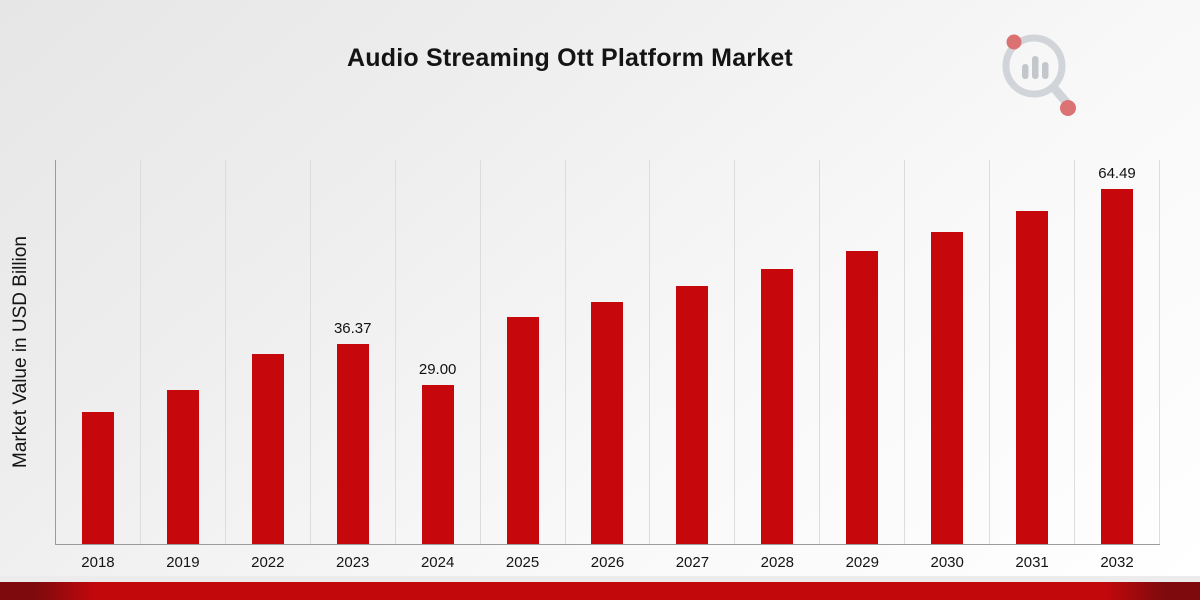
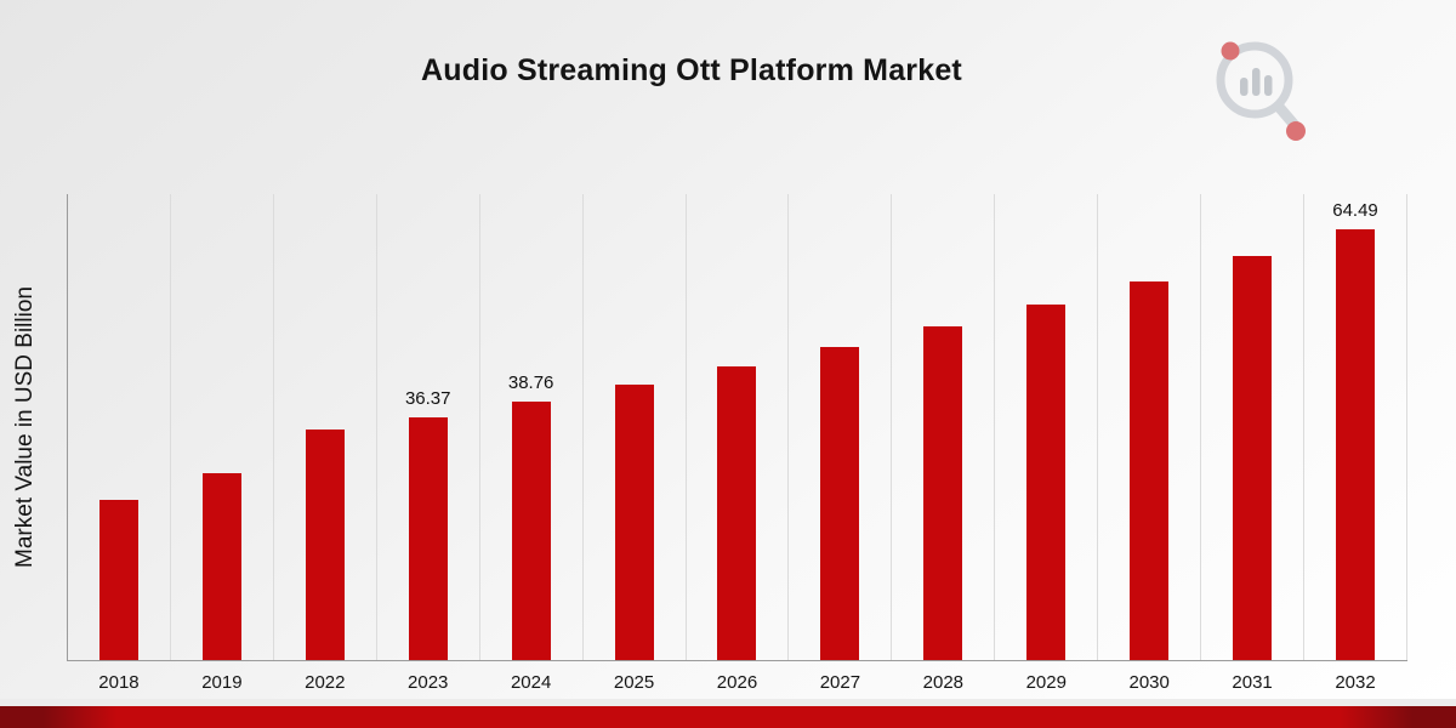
2024: 29.00 -> 38.76
